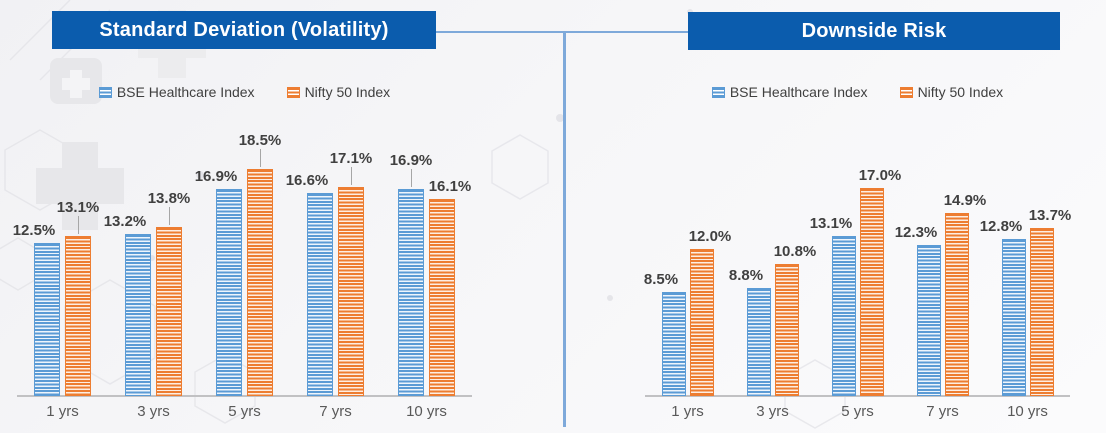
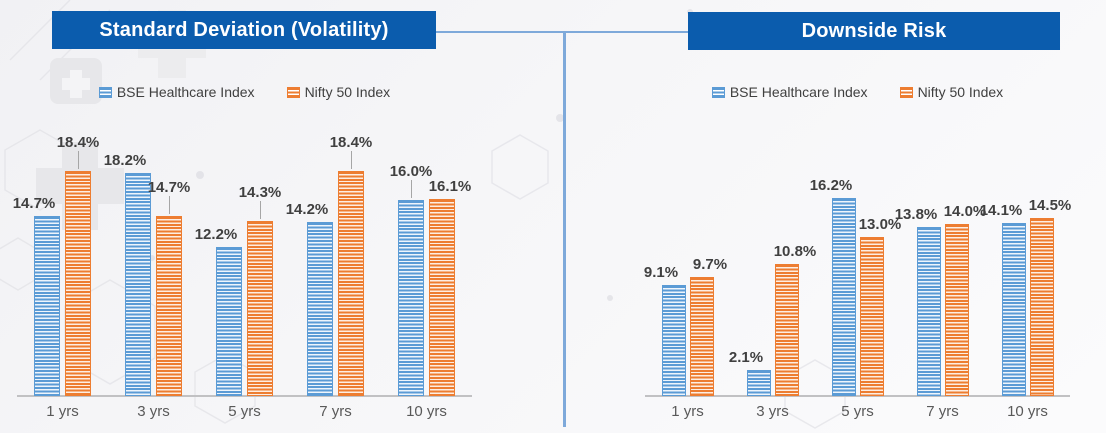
Standard Deviation (Volatility)/BSE Healthcare Index/1 yrs: 12.5% -> 14.7%
Standard Deviation (Volatility)/Nifty 50 Index/1 yrs: 13.1% -> 18.4%
Standard Deviation (Volatility)/BSE Healthcare Index/3 yrs: 13.2% -> 18.2%
Standard Deviation (Volatility)/Nifty 50 Index/3 yrs: 13.8% -> 14.7%
Standard Deviation (Volatility)/BSE Healthcare Index/5 yrs: 16.9% -> 12.2%
Standard Deviation (Volatility)/Nifty 50 Index/5 yrs: 18.5% -> 14.3%
Standard Deviation (Volatility)/BSE Healthcare Index/7 yrs: 16.6% -> 14.2%
Standard Deviation (Volatility)/Nifty 50 Index/7 yrs: 17.1% -> 18.4%
Standard Deviation (Volatility)/BSE Healthcare Index/10 yrs: 16.9% -> 16.0%
Downside Risk/BSE Healthcare Index/1 yrs: 8.5% -> 9.1%
Downside Risk/Nifty 50 Index/1 yrs: 12.0% -> 9.7%
Downside Risk/BSE Healthcare Index/3 yrs: 8.8% -> 2.1%
Downside Risk/BSE Healthcare Index/5 yrs: 13.1% -> 16.2%
Downside Risk/Nifty 50 Index/5 yrs: 17.0% -> 13.0%
Downside Risk/BSE Healthcare Index/7 yrs: 12.3% -> 13.8%
Downside Risk/Nifty 50 Index/7 yrs: 14.9% -> 14.0%
Downside Risk/BSE Healthcare Index/10 yrs: 12.8% -> 14.1%
Downside Risk/Nifty 50 Index/10 yrs: 13.7% -> 14.5%
